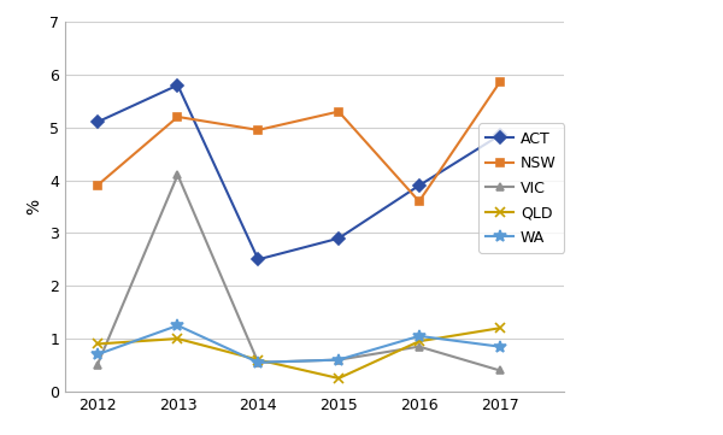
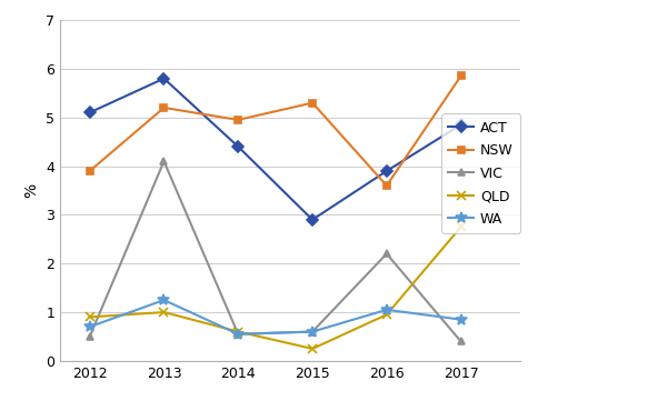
ACT/2014: 2.50 -> 4.40
VIC/2016: 0.85 -> 2.20
QLD/2017: 1.20 -> 2.75
